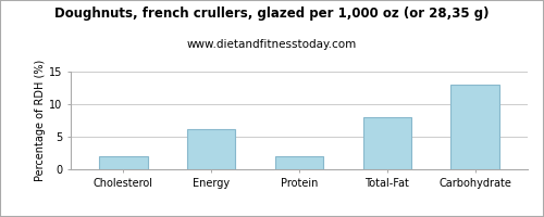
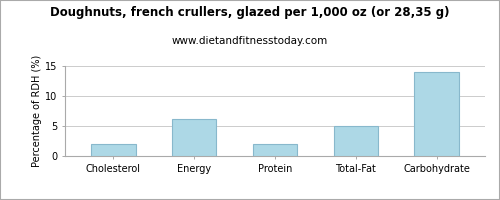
Total-Fat: 8.0 -> 5.0
Carbohydrate: 13.0 -> 14.0
